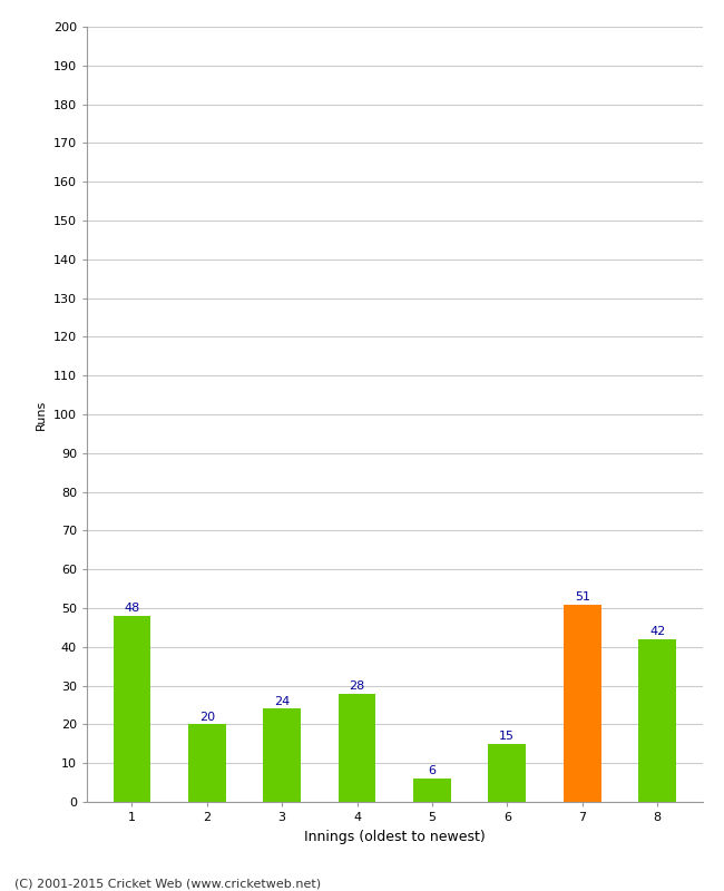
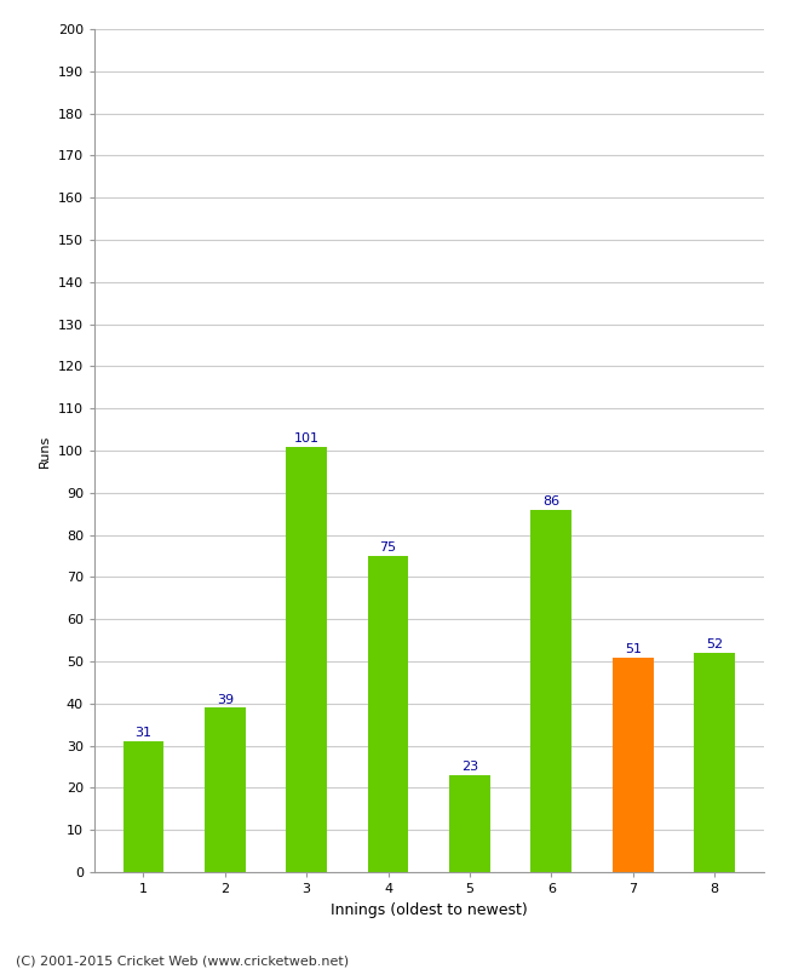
1: 48 -> 31
2: 20 -> 39
3: 24 -> 101
4: 28 -> 75
5: 6 -> 23
6: 15 -> 86
8: 42 -> 52
